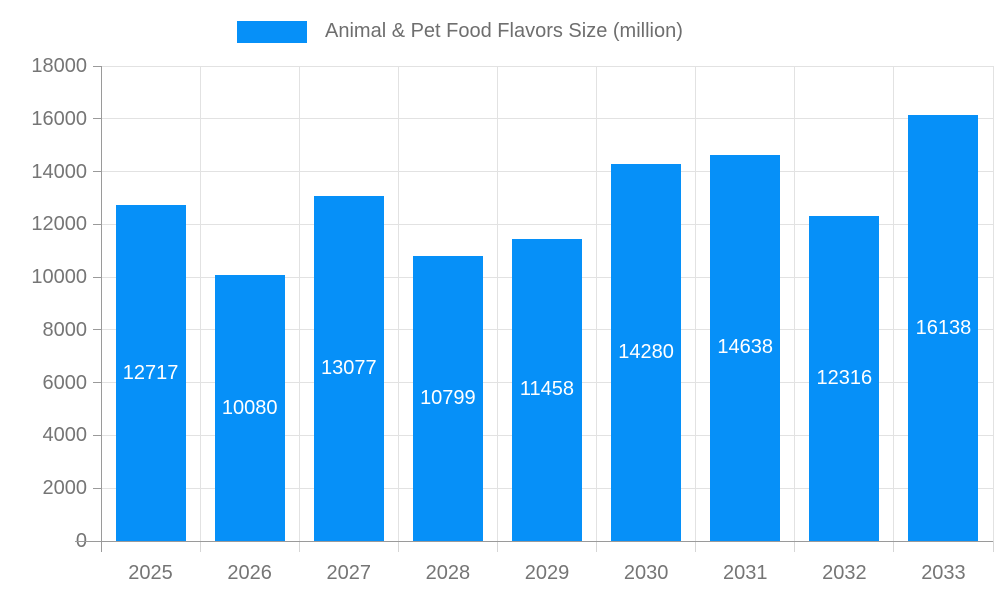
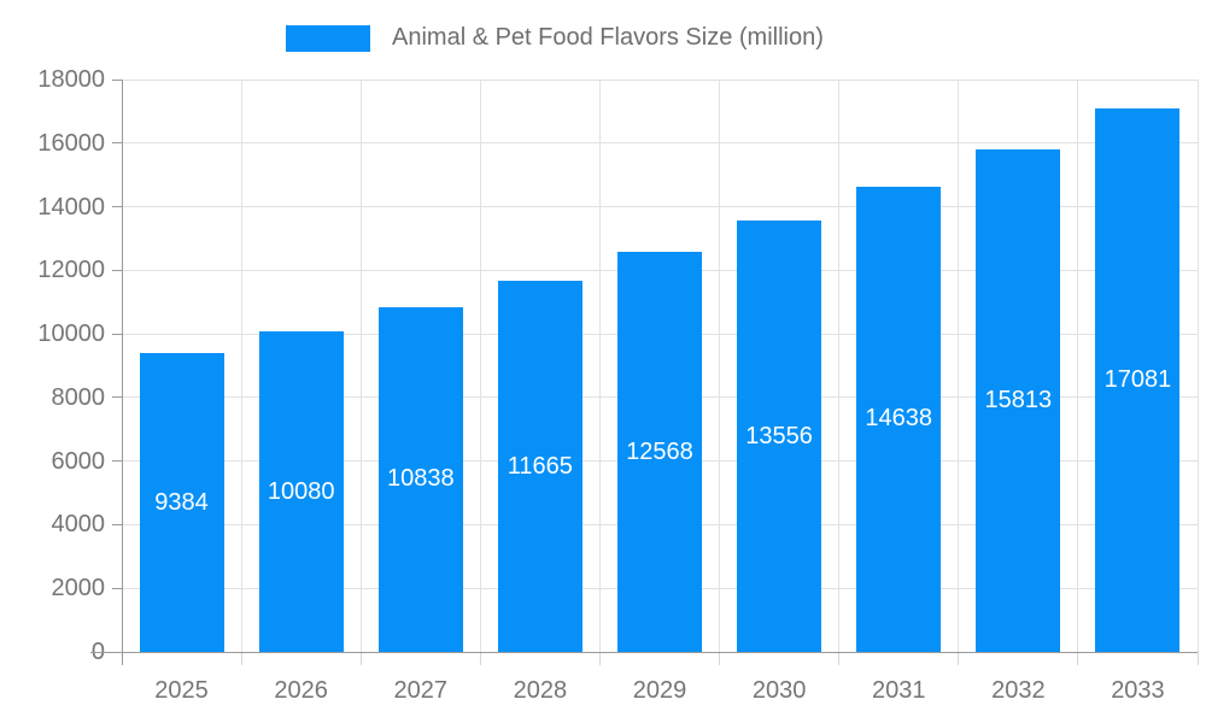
2025: 12717 -> 9384
2027: 13077 -> 10838
2028: 10799 -> 11665
2029: 11458 -> 12568
2030: 14280 -> 13556
2032: 12316 -> 15813
2033: 16138 -> 17081
